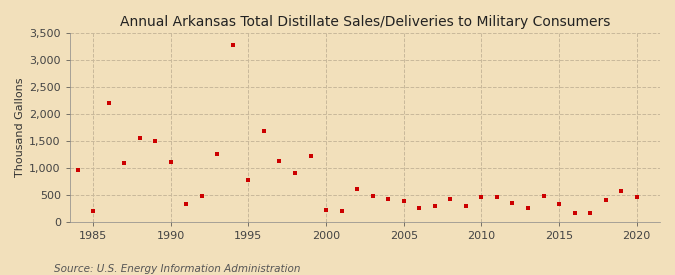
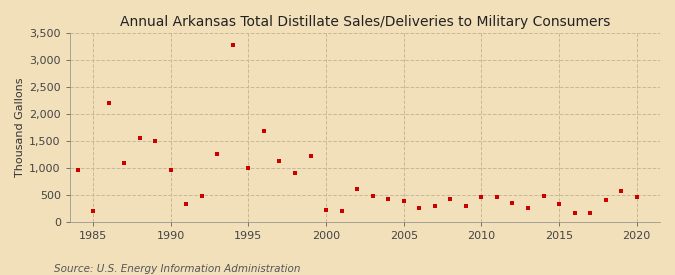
1990: 1,100 -> 960
1995: 780 -> 1,000
